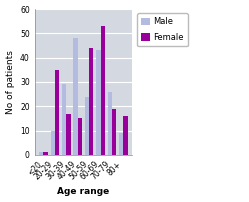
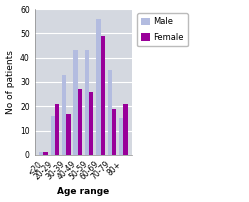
Male/20-29: 10 -> 16
Female/20-29: 35 -> 21
Male/30-39: 29 -> 33
Male/40-49: 48 -> 43
Female/40-49: 15 -> 27
Male/50-59: 24 -> 43
Female/50-59: 44 -> 26
Male/60-69: 43 -> 56
Female/60-69: 53 -> 49
Male/70-79: 26 -> 35
Male/80+: 9 -> 15
Female/80+: 16 -> 21
